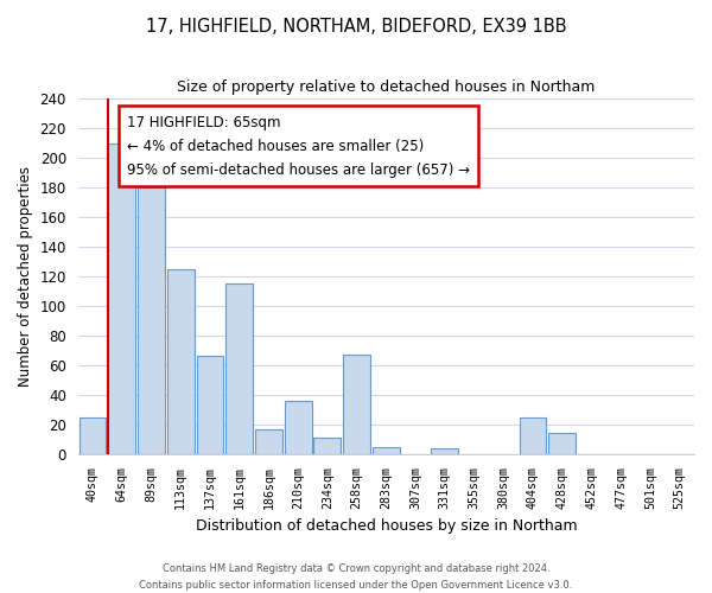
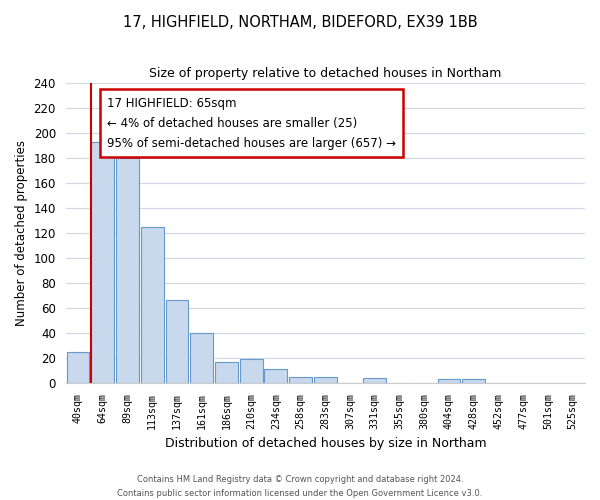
64sqm: 210 -> 193
161sqm: 115 -> 40
210sqm: 36 -> 19
258sqm: 67 -> 5
404sqm: 25 -> 3
428sqm: 14 -> 3
